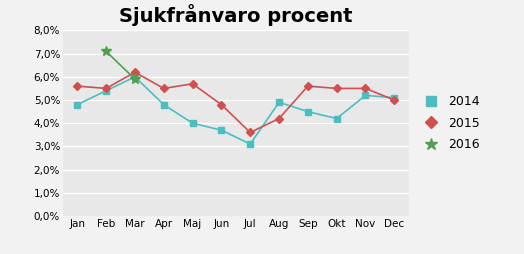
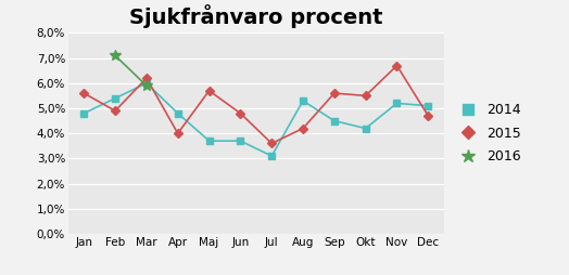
2015/Feb: 5,5% -> 4,9%
2015/Apr: 5,5% -> 4,0%
2014/Maj: 4,0% -> 3,7%
2014/Aug: 4,9% -> 5,3%
2015/Nov: 5,5% -> 6,7%
2015/Dec: 5,0% -> 4,7%
